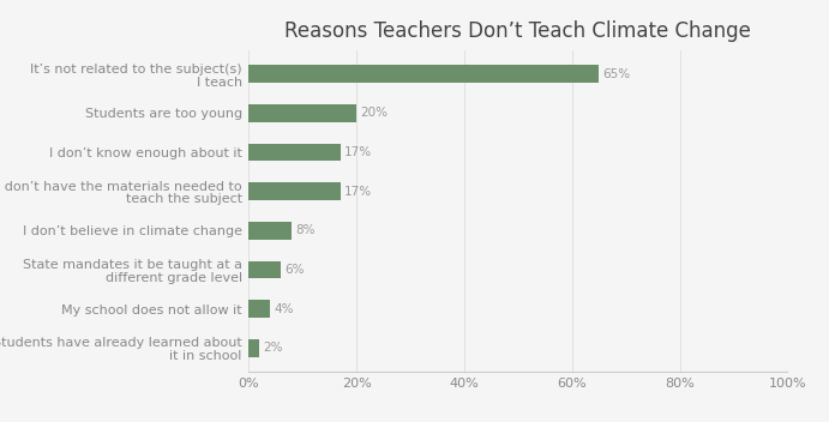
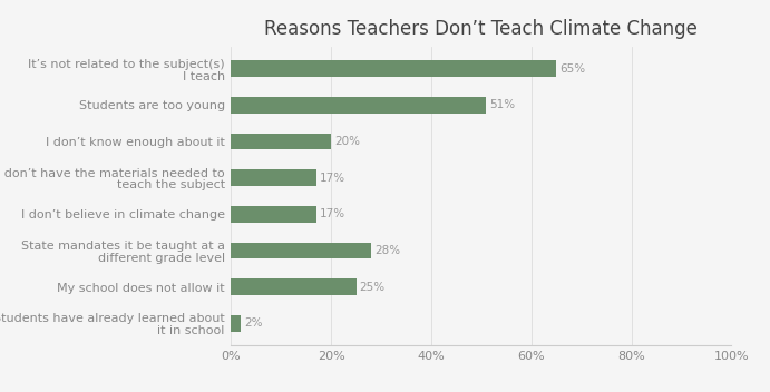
Students are too young: 20% -> 51%
I don’t know enough about it: 17% -> 20%
I don’t believe in climate change: 8% -> 17%
State mandates it be taught at a different grade level: 6% -> 28%
My school does not allow it: 4% -> 25%
